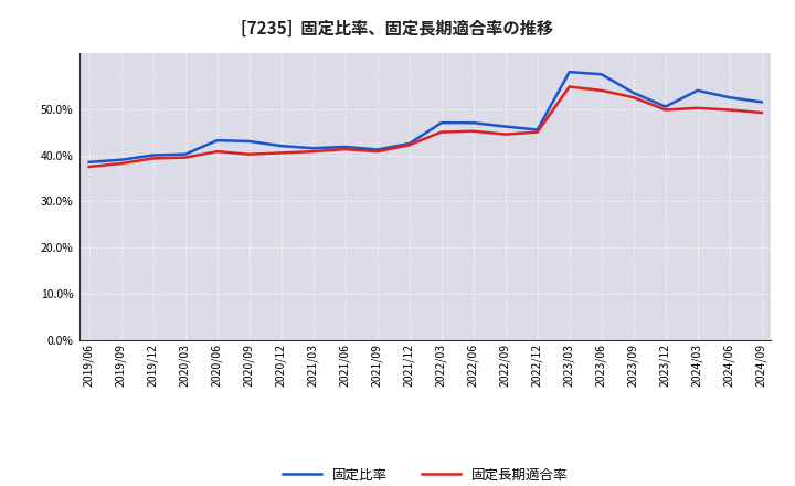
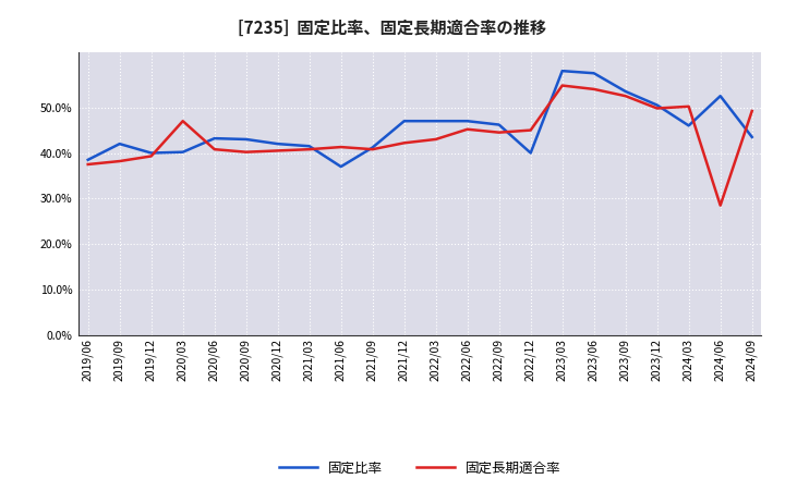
固定比率/2019/09: 39.0% -> 42.0%
固定長期適合率/2020/03: 39.5% -> 47.0%
固定比率/2021/06: 41.8% -> 37.0%
固定比率/2021/12: 42.5% -> 47.0%
固定長期適合率/2022/03: 45.0% -> 43.0%
固定比率/2022/12: 45.5% -> 40.0%
固定比率/2024/03: 54.0% -> 46.0%
固定長期適合率/2024/06: 49.8% -> 28.5%
固定比率/2024/09: 51.5% -> 43.5%
